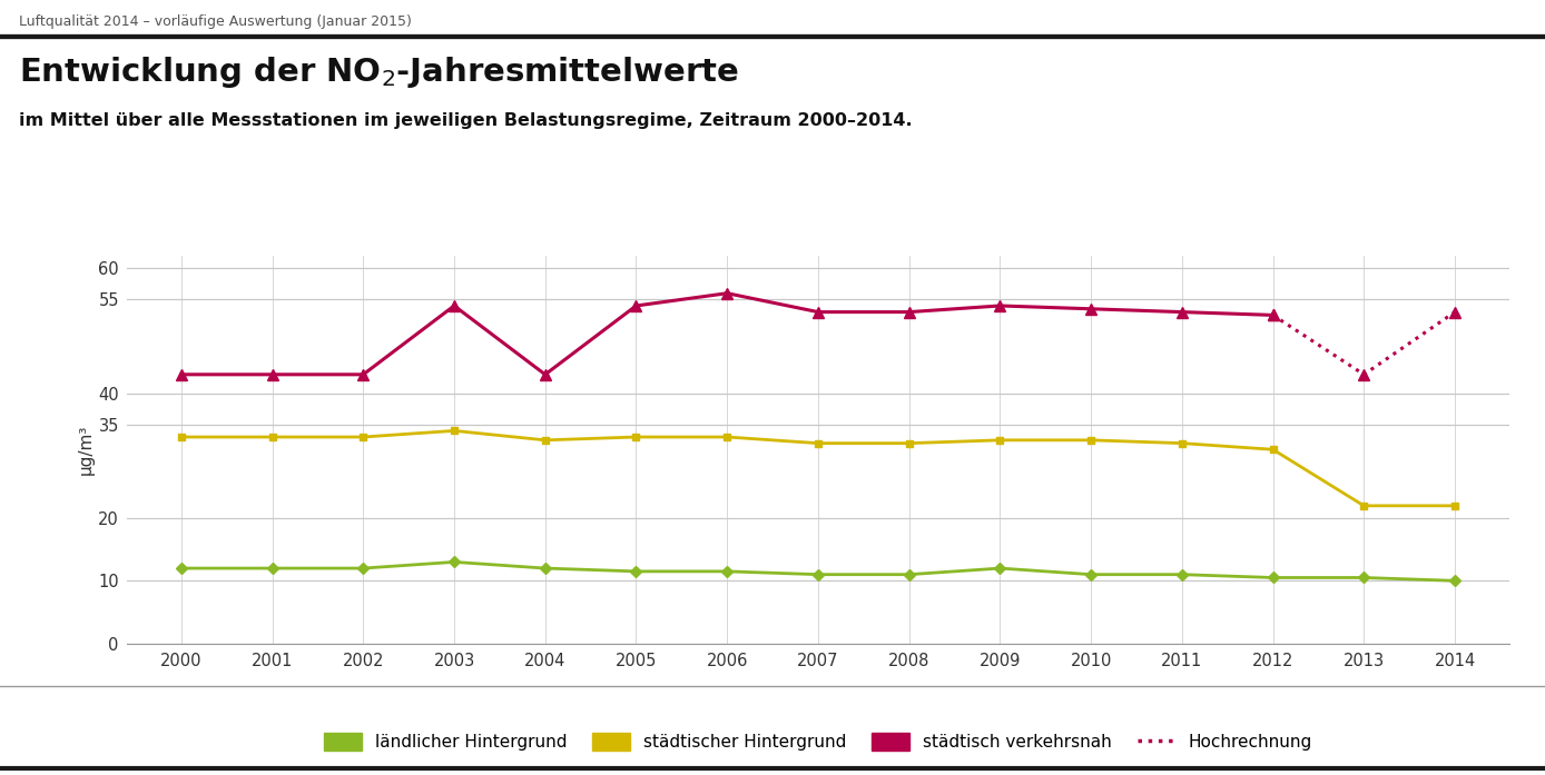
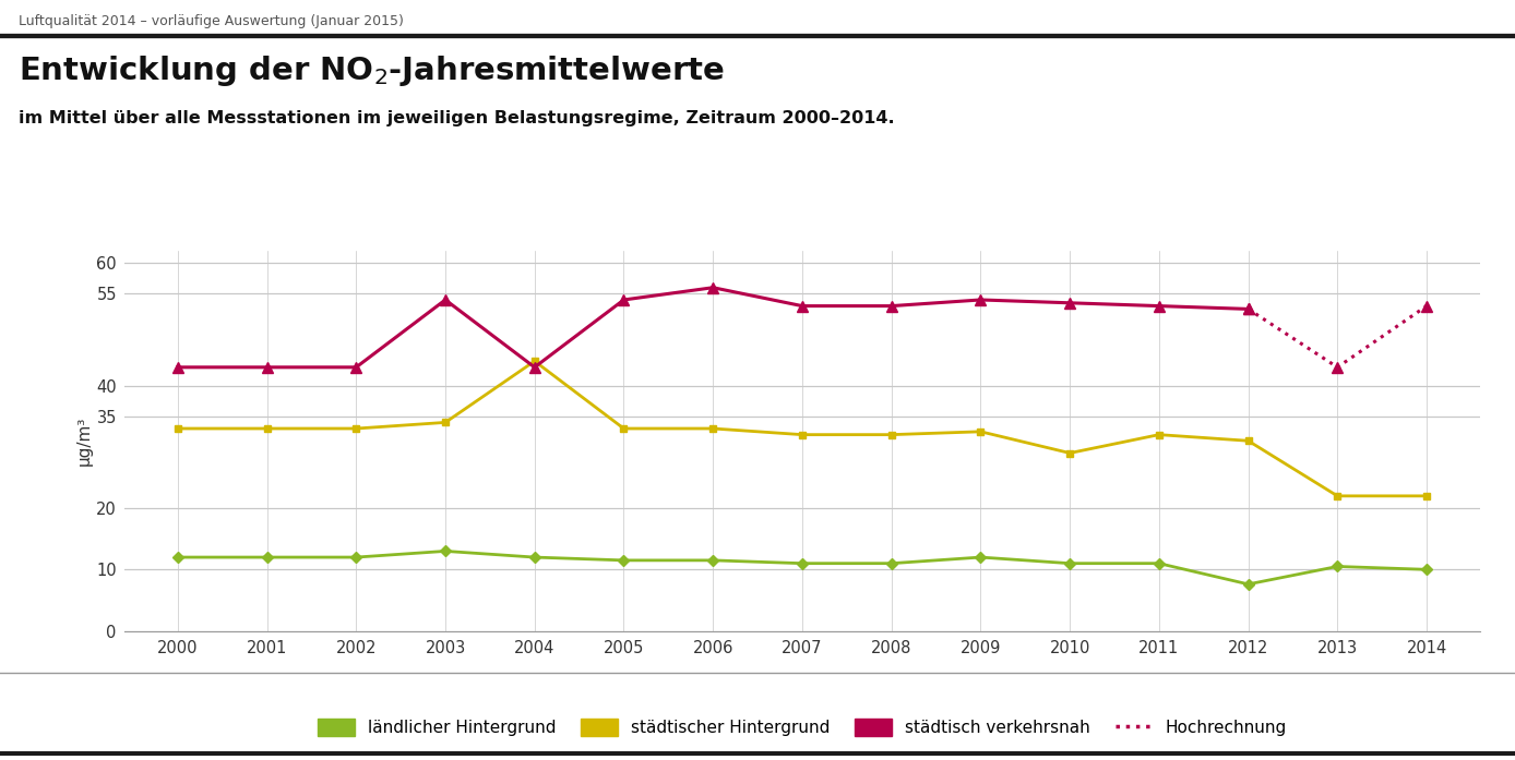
städtischer Hintergrund/2004: 32.5 -> 44.0
städtischer Hintergrund/2010: 32.5 -> 29.0
ländlicher Hintergrund/2012: 10.5 -> 7.6
